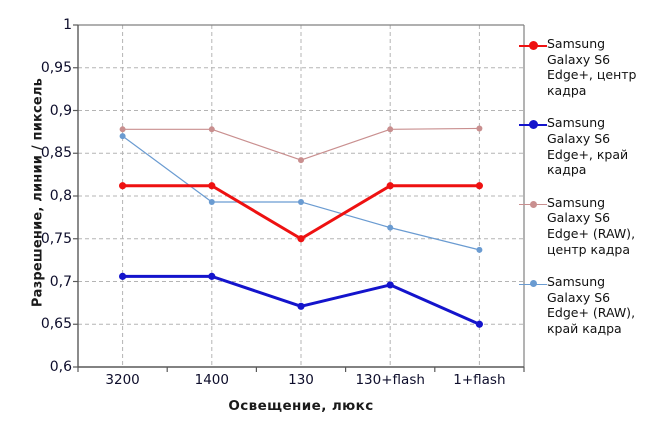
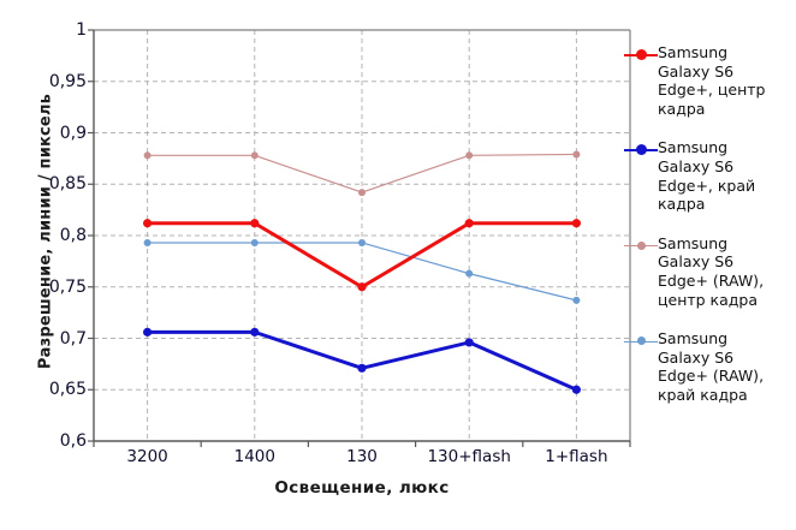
Samsung Galaxy S6 Edge+ (RAW), край кадра/3200: 0,87 -> 0,79
